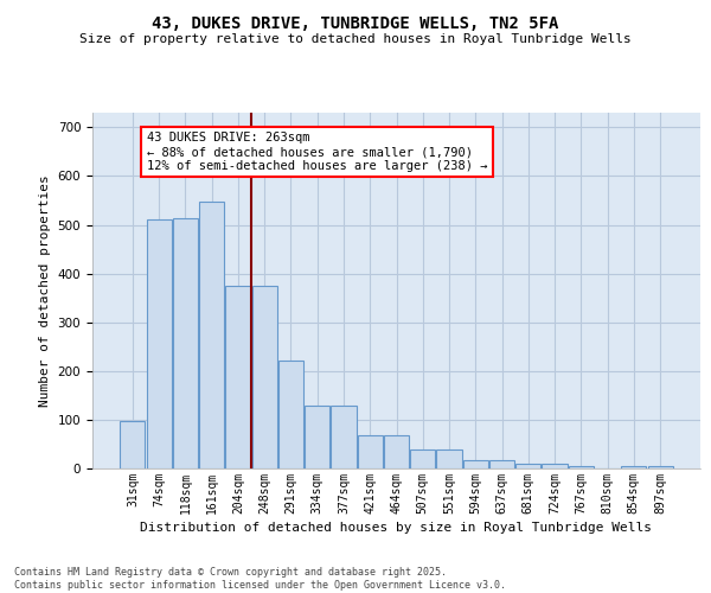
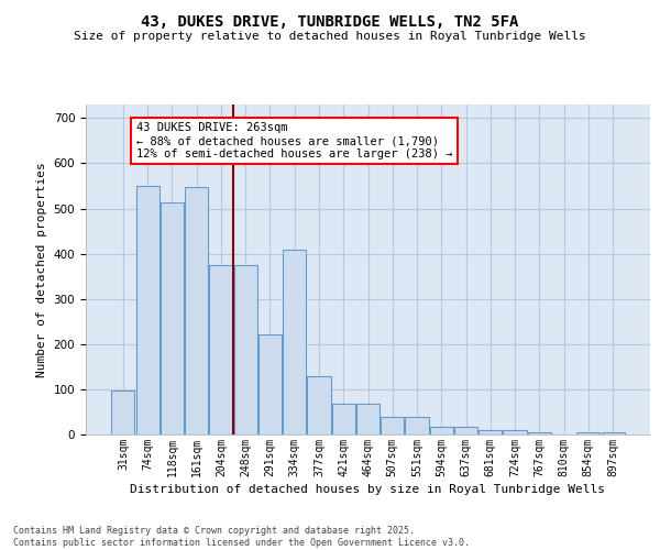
74sqm: 510 -> 550
334sqm: 130 -> 410
